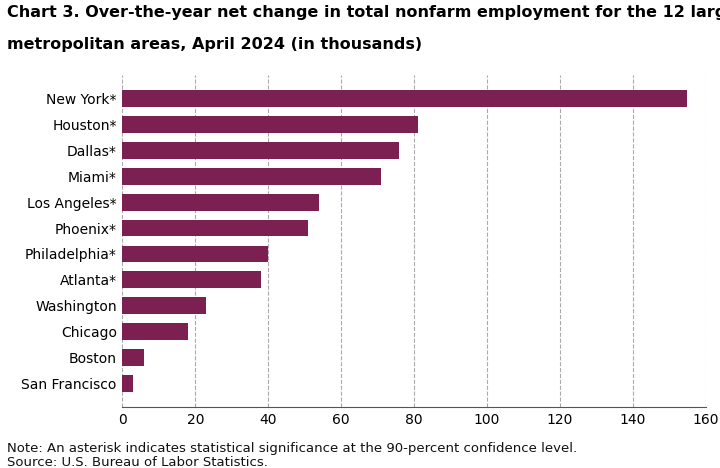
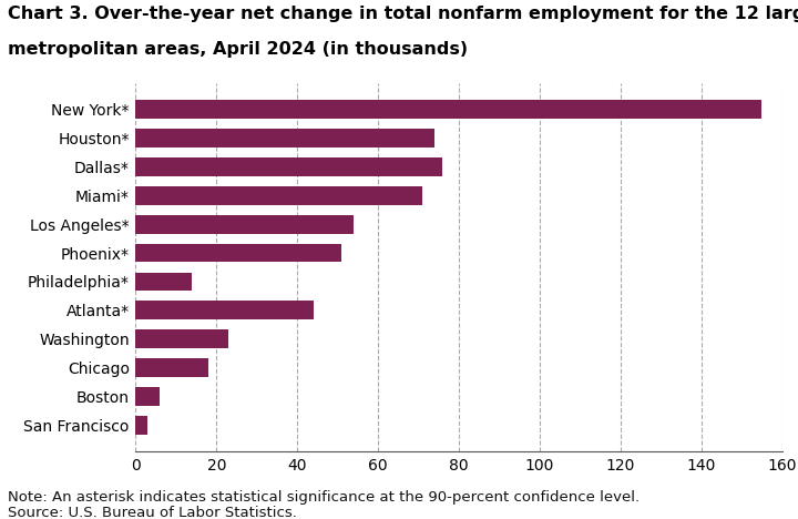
Houston*: 81 -> 74
Philadelphia*: 40 -> 14
Atlanta*: 38 -> 44
